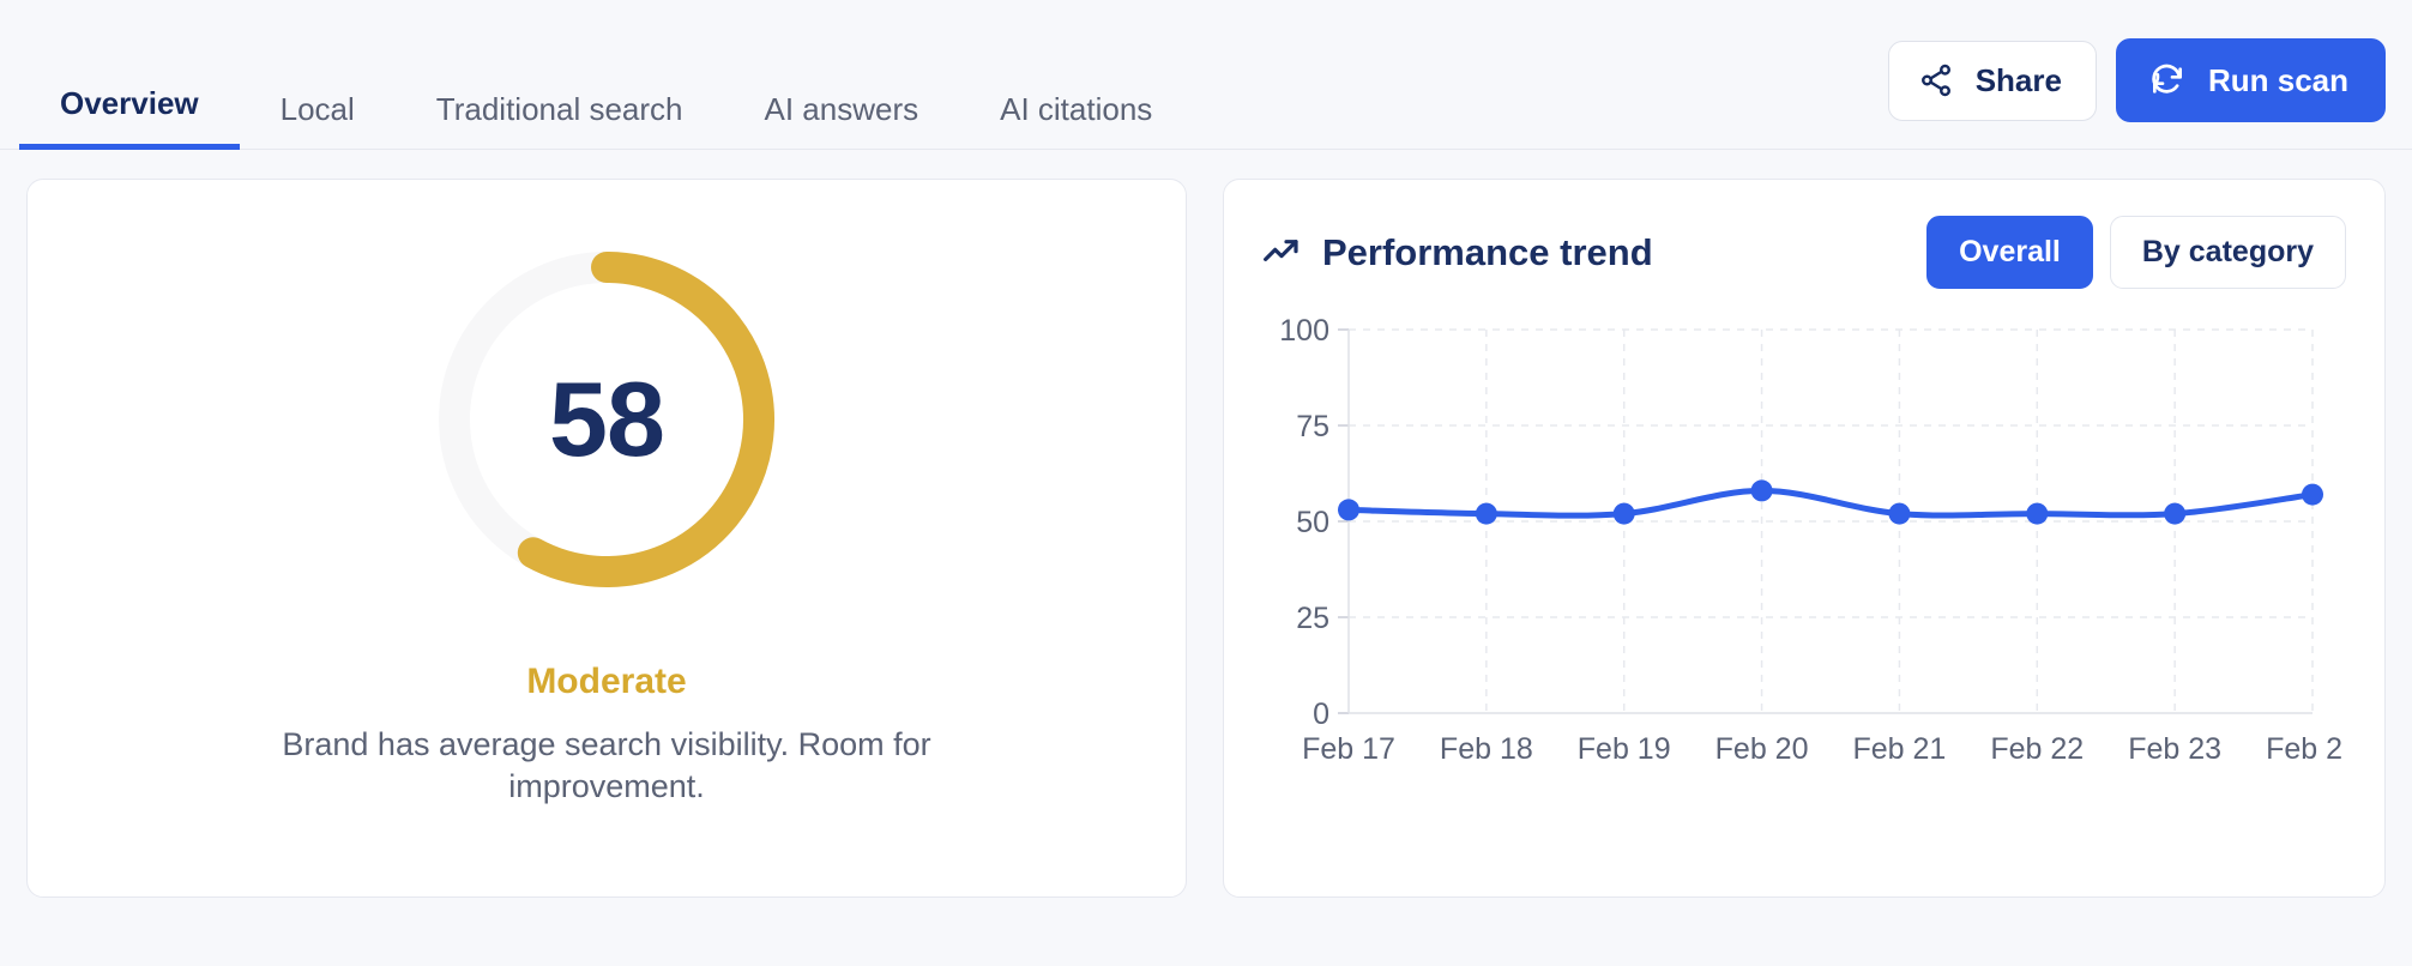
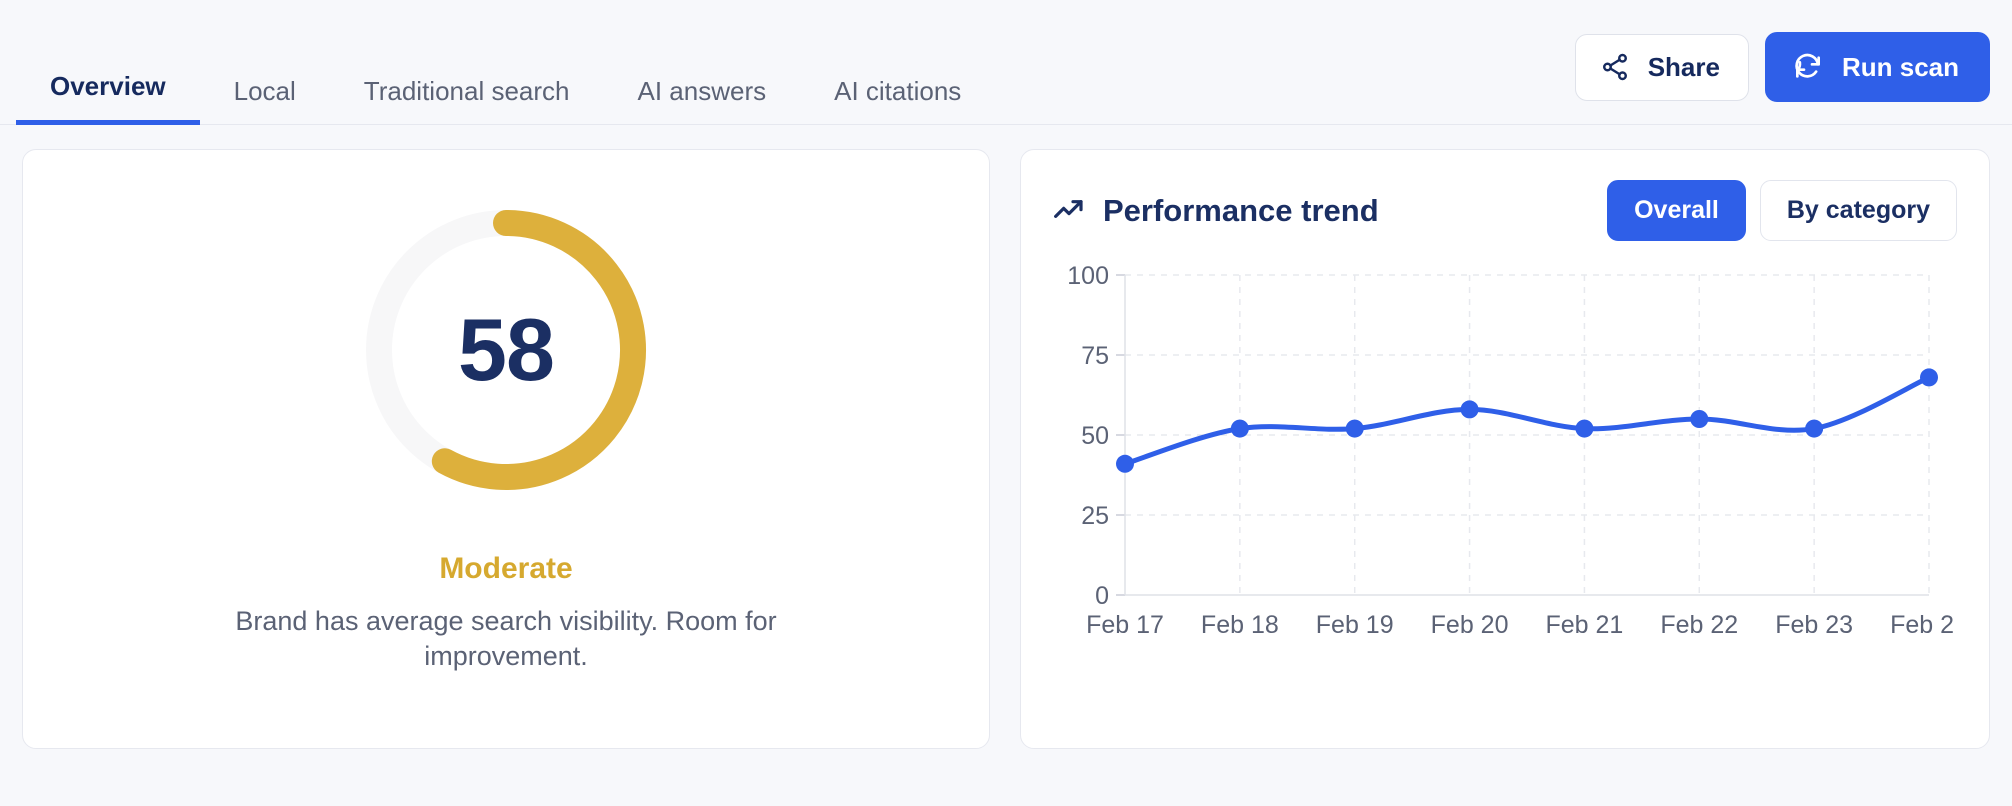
Feb 17: 53 -> 41
Feb 22: 52 -> 55
Feb 24: 57 -> 68
